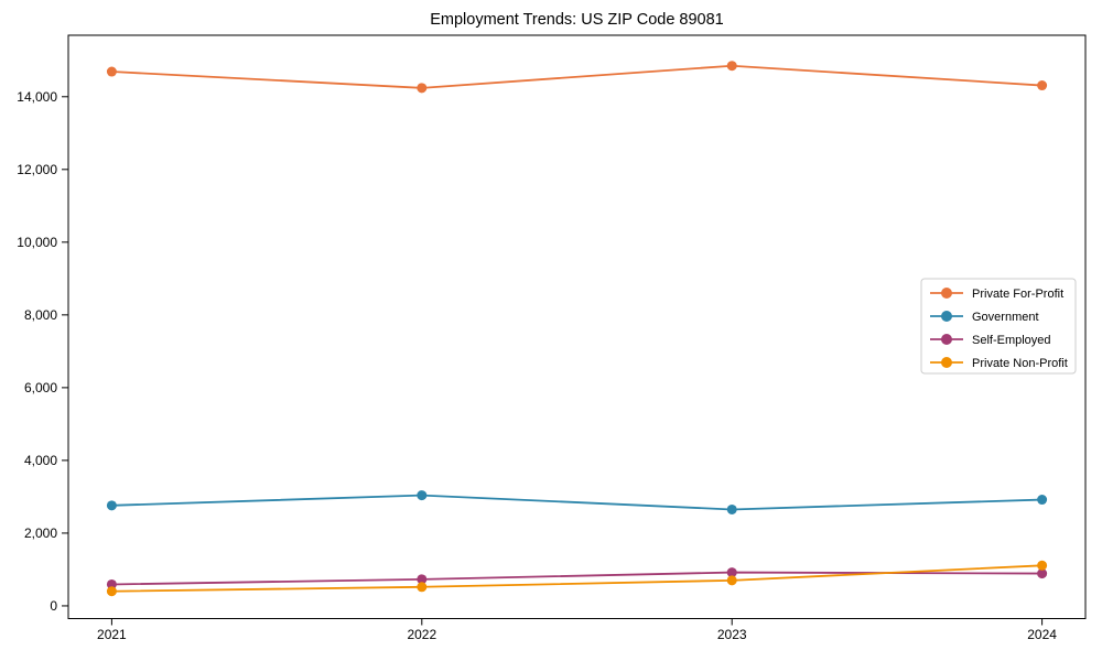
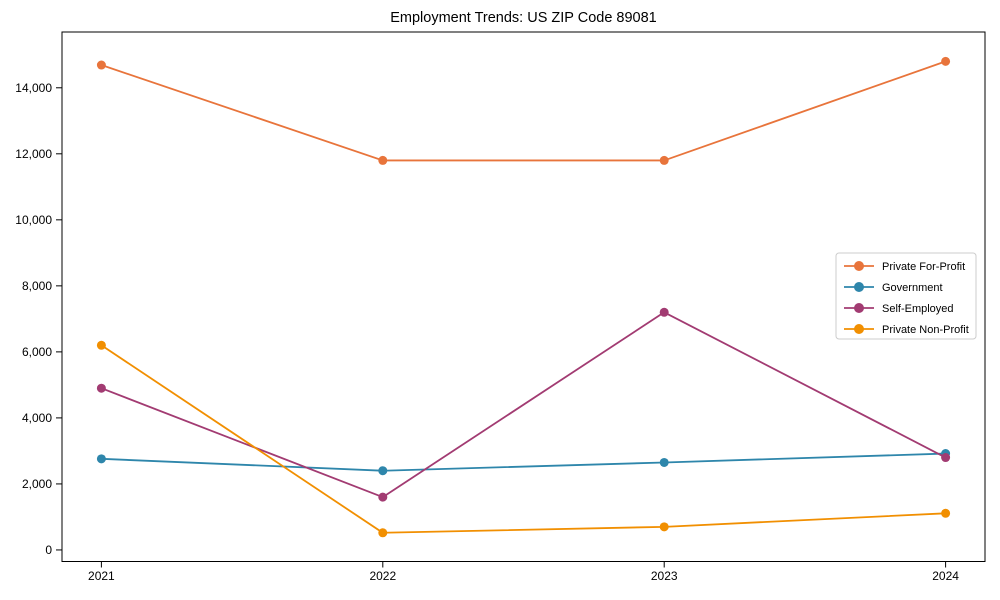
Self-Employed/2021: 600 -> 4900
Private Non-Profit/2021: 400 -> 6200
Private For-Profit/2022: 14200 -> 11800
Government/2022: 3000 -> 2400
Self-Employed/2022: 700 -> 1600
Private For-Profit/2023: 14800 -> 11800
Self-Employed/2023: 900 -> 7200
Private For-Profit/2024: 14300 -> 14800
Self-Employed/2024: 900 -> 2800
